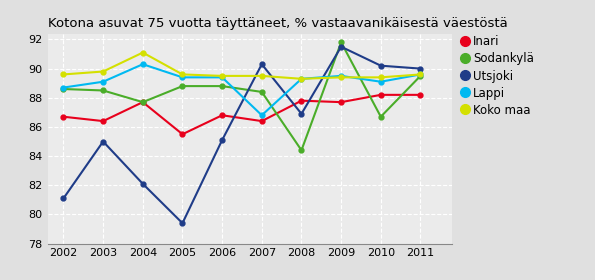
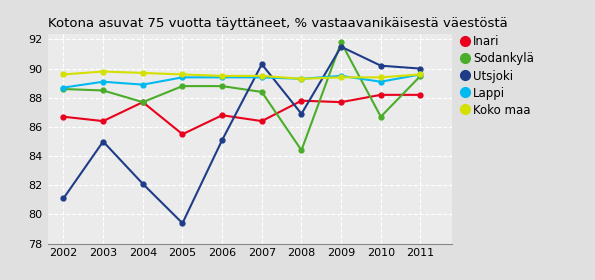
Lappi/2004: 90.3 -> 88.9
Koko maa/2004: 91.1 -> 89.7
Lappi/2007: 86.8 -> 89.4
